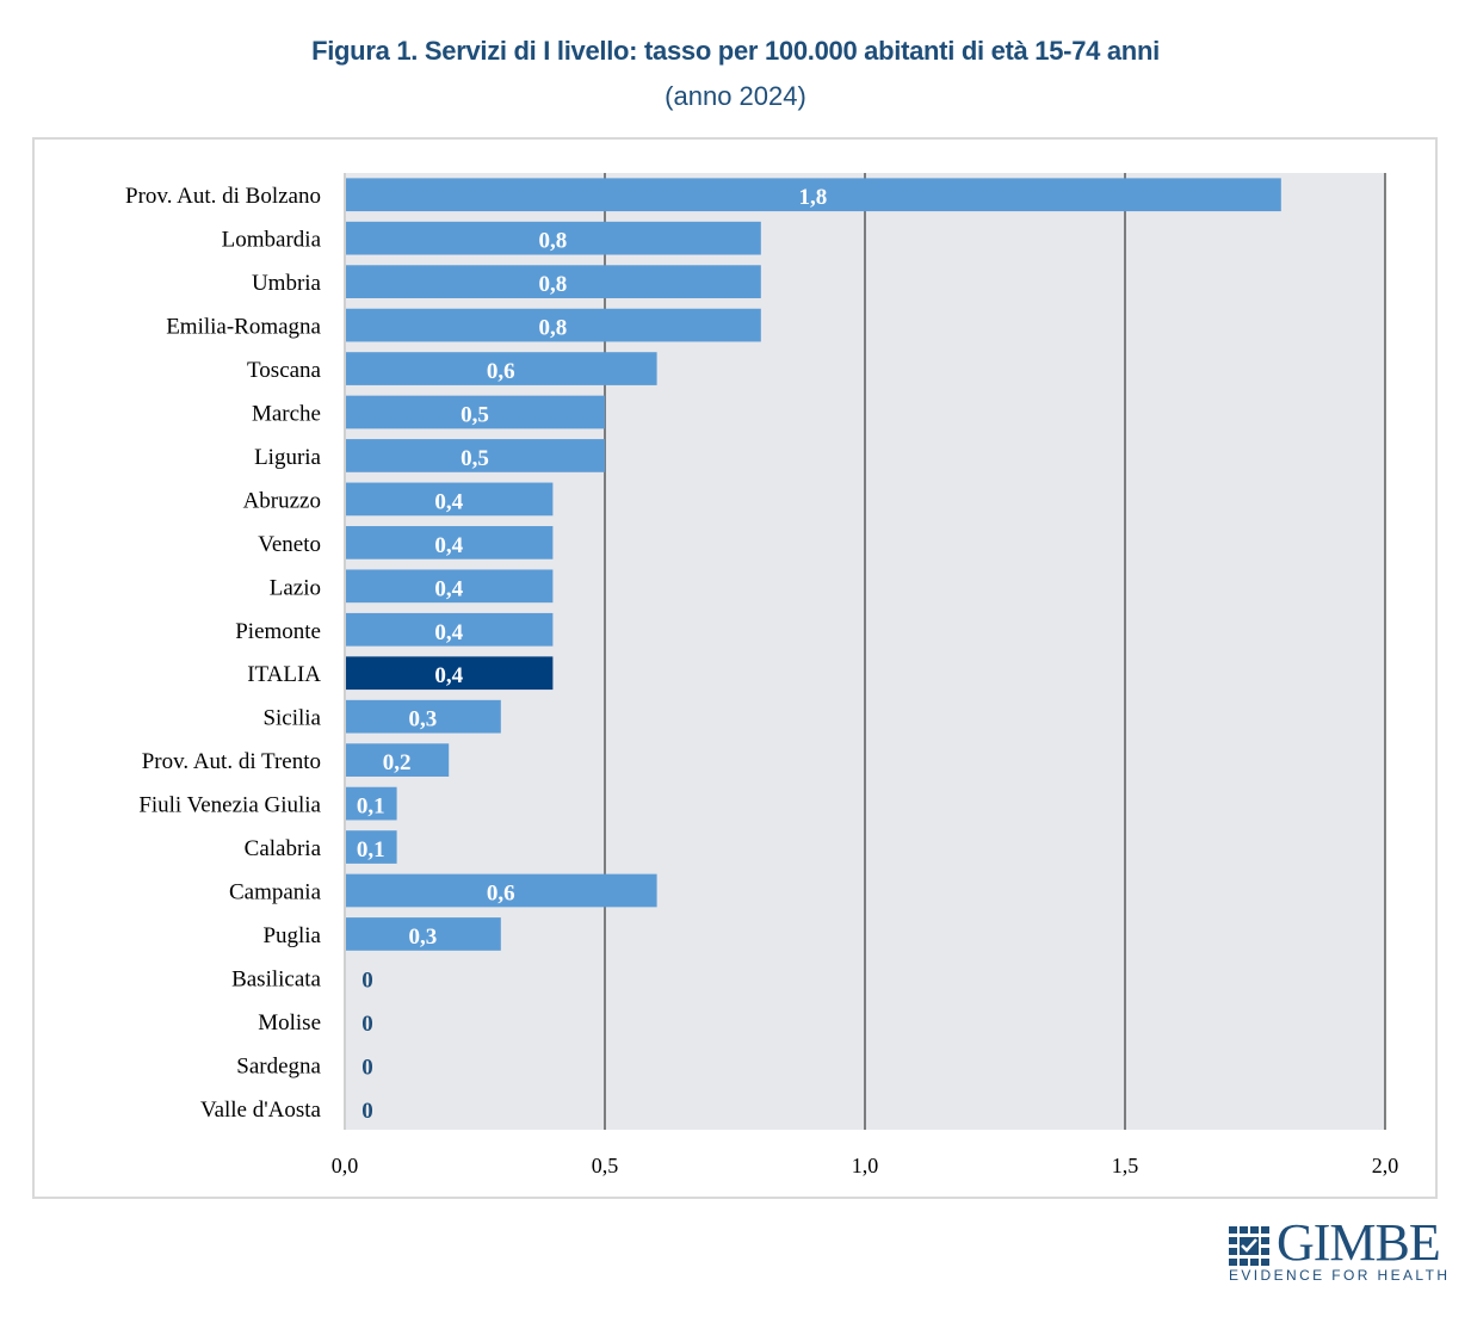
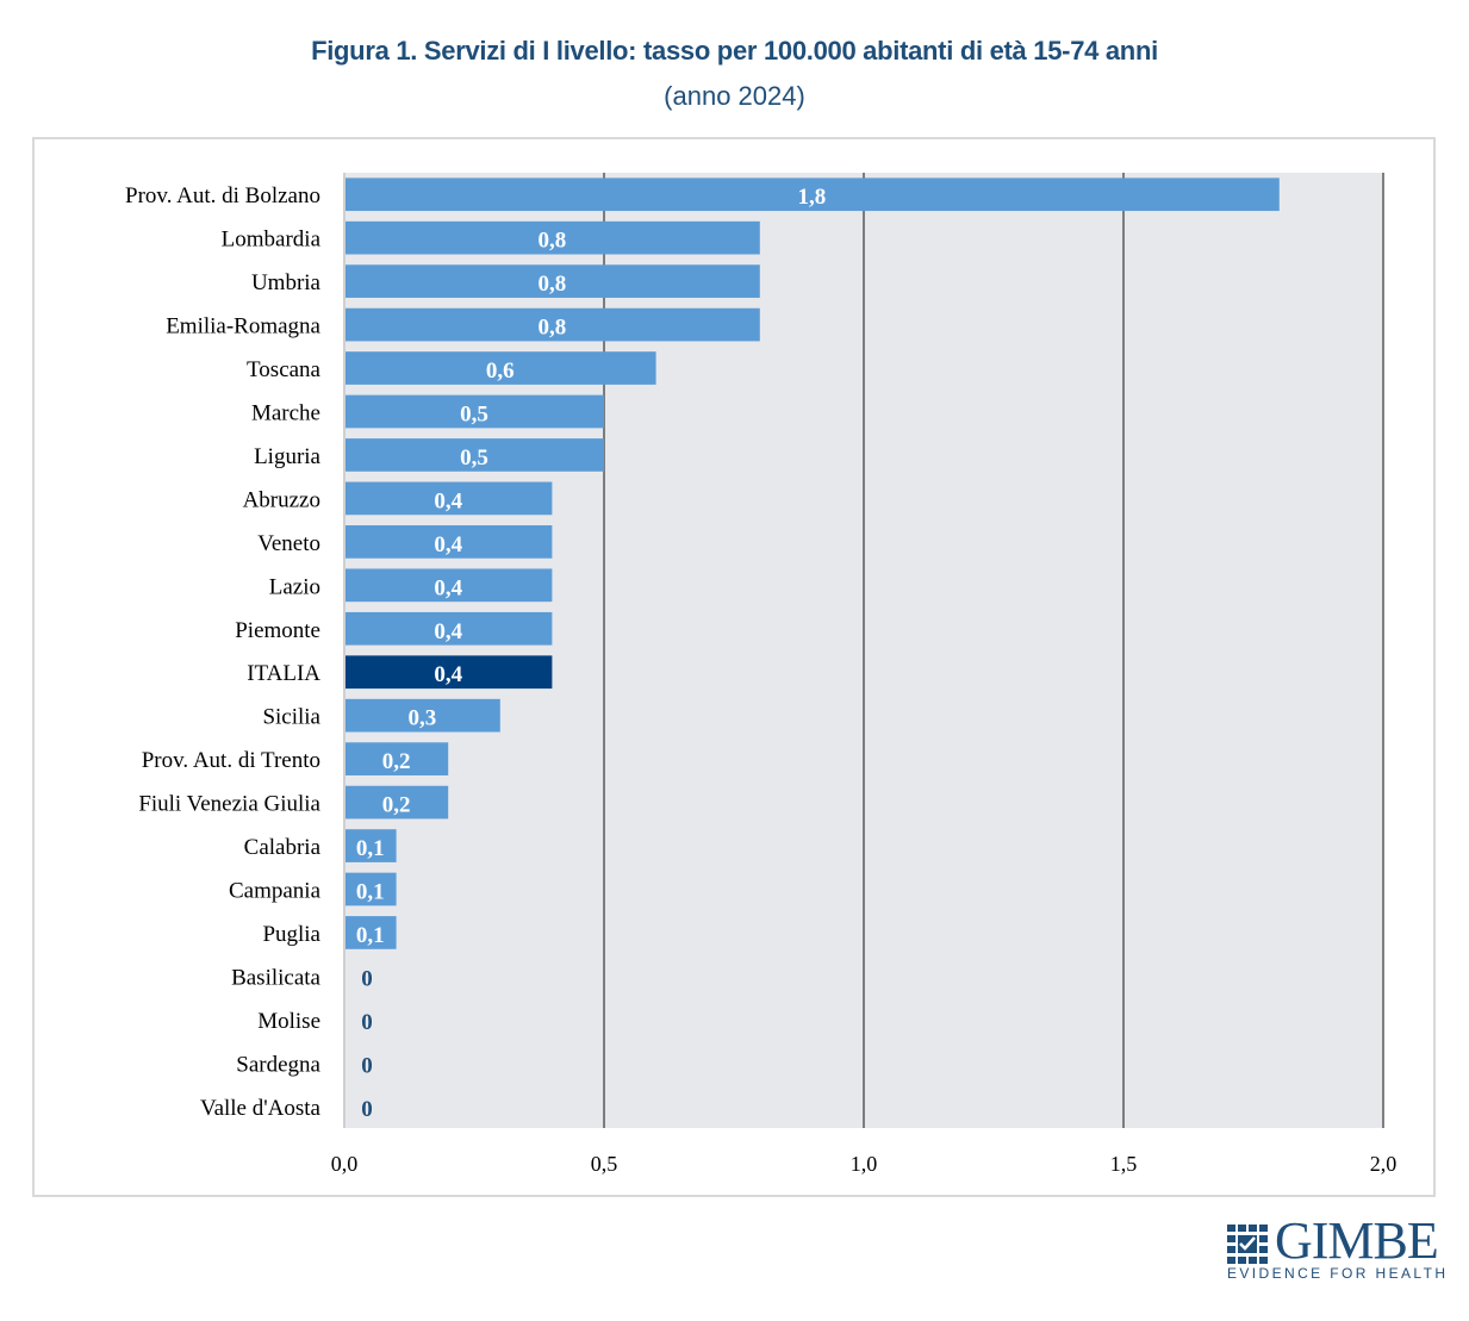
Fiuli Venezia Giulia: 0,1 -> 0,2
Campania: 0,6 -> 0,1
Puglia: 0,3 -> 0,1
